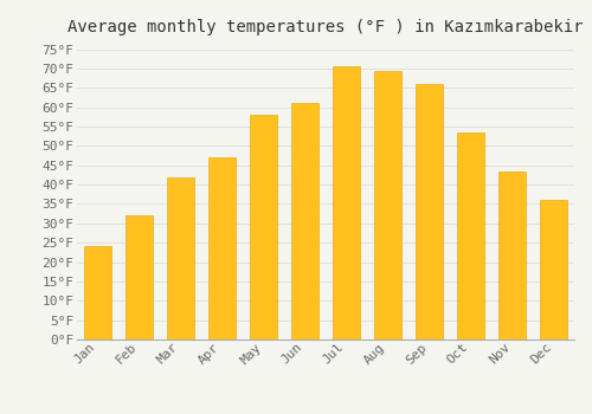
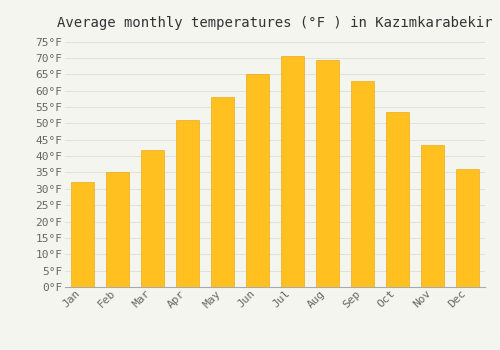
Jan: 24.0°F -> 32.0°F
Feb: 32.0°F -> 35.0°F
Apr: 47.0°F -> 51.0°F
Jun: 61.0°F -> 65.0°F
Sep: 66.0°F -> 63.0°F
